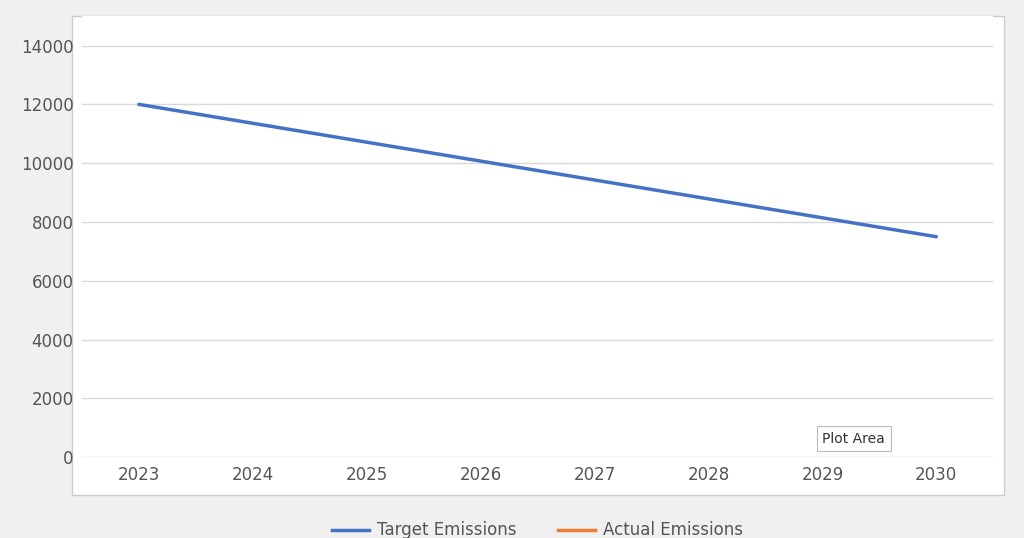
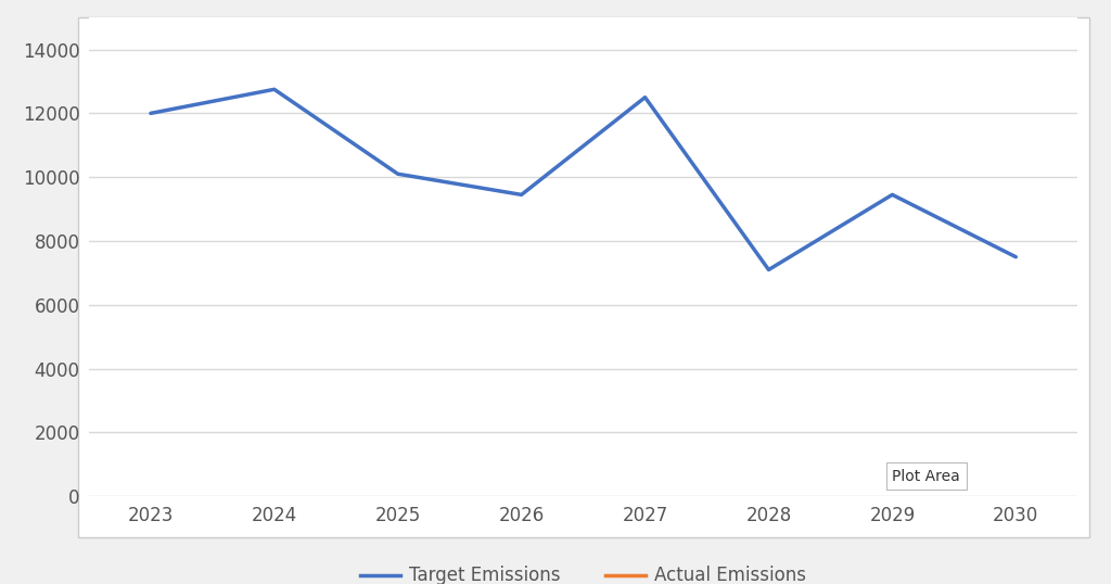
2024: 11360 -> 12750
2025: 10710 -> 10100
2026: 10070 -> 9450
2027: 9430 -> 12500
2028: 8790 -> 7100
2029: 8140 -> 9450
